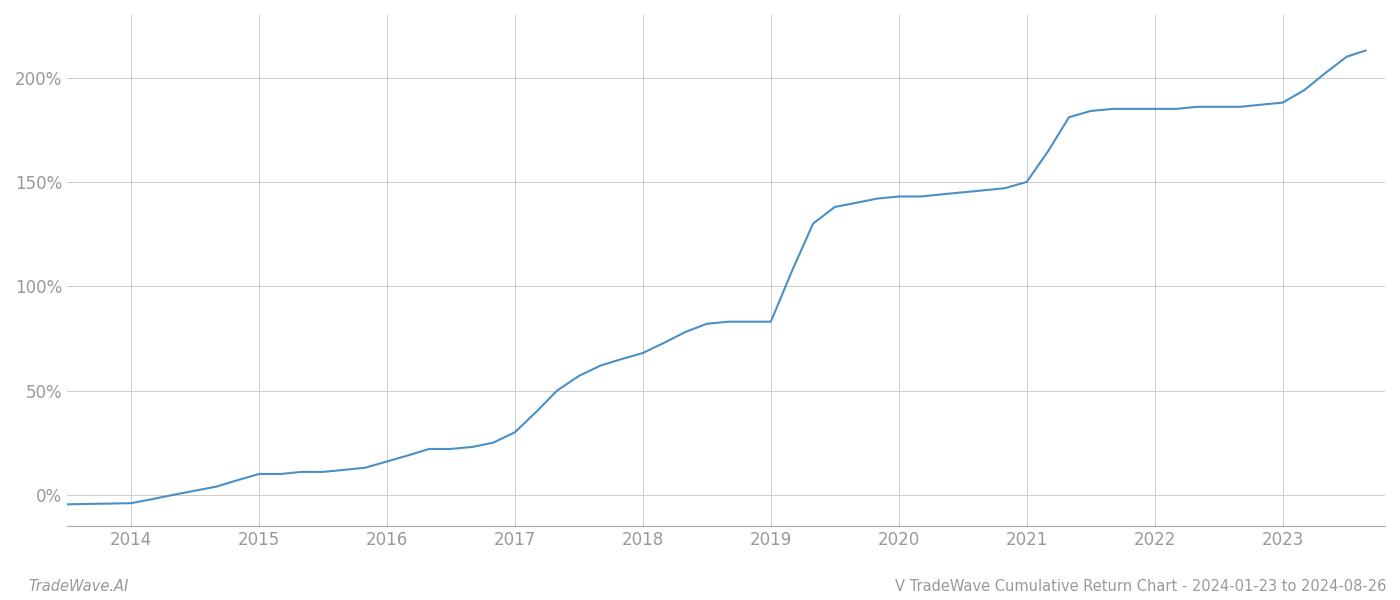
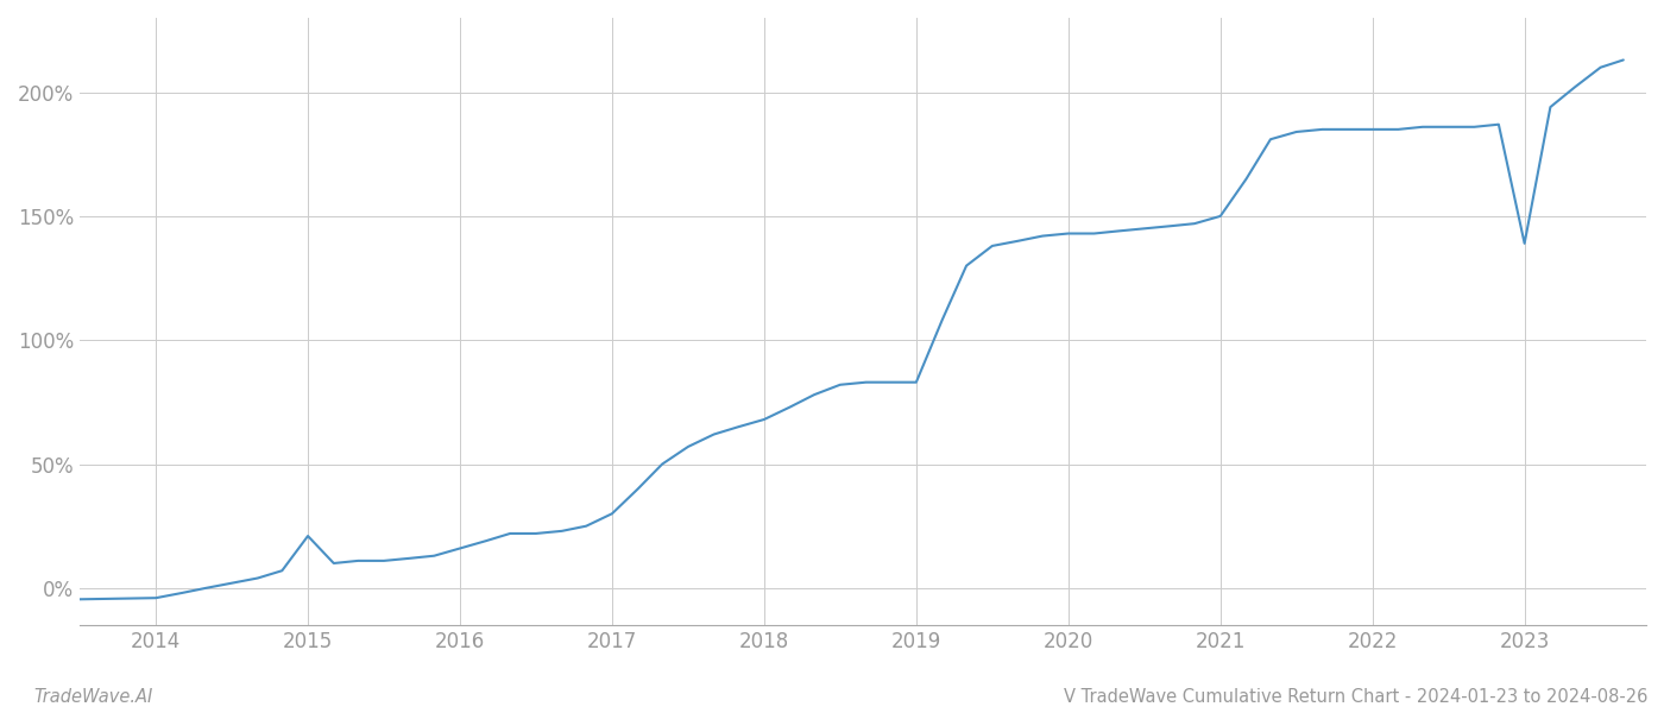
2015: 10% -> 21%
2023: 188% -> 139%
